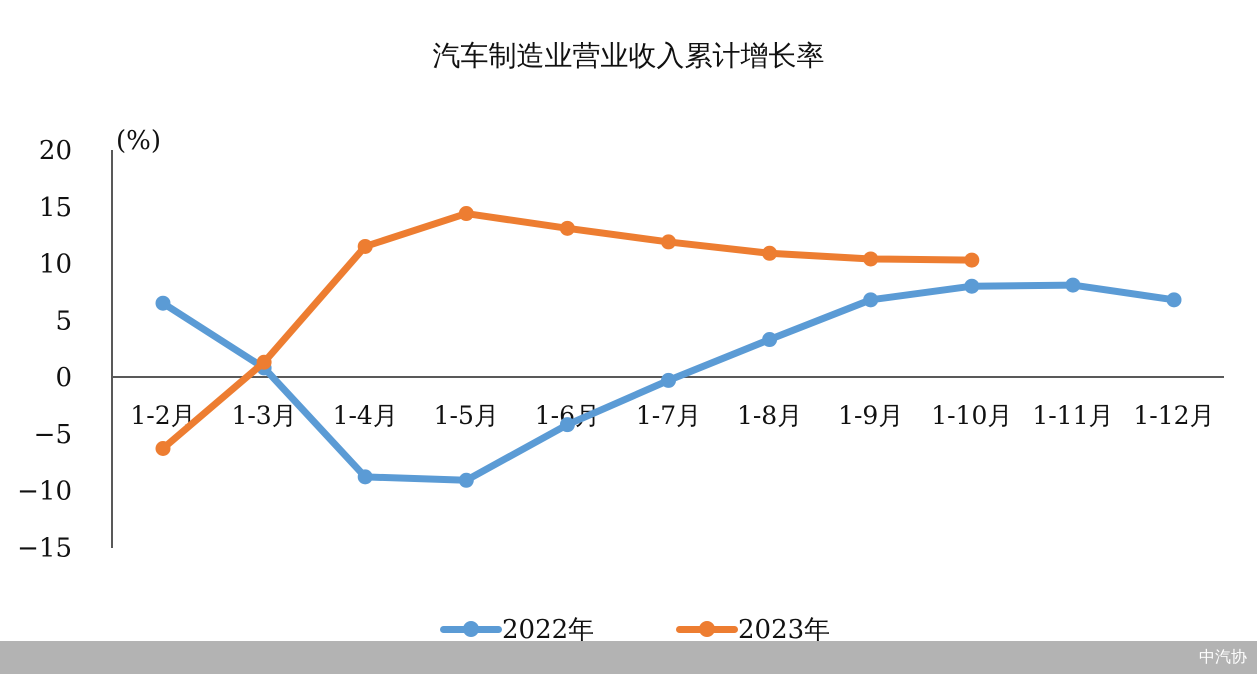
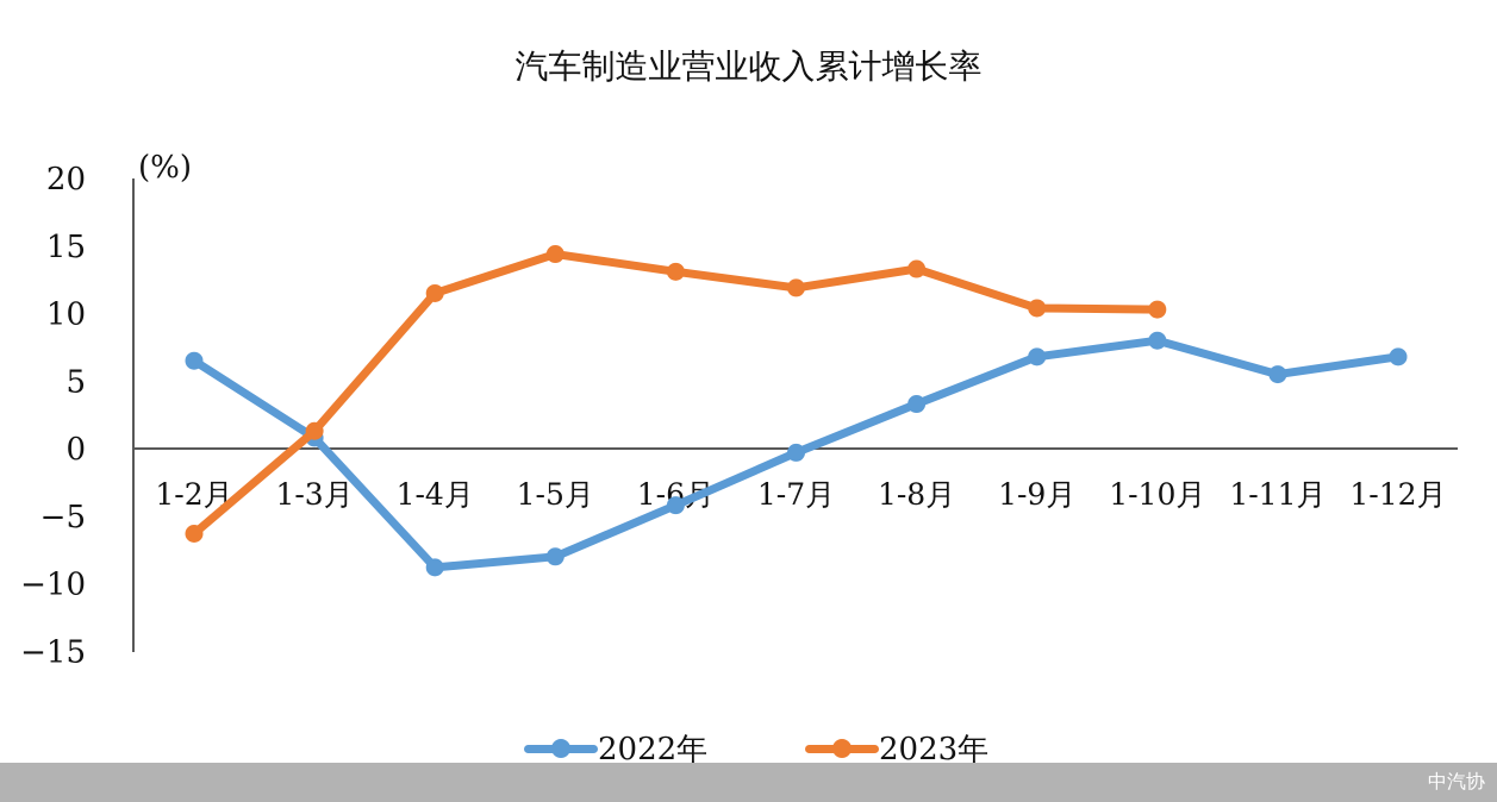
2022年/1-5月: -9.1 -> -8.0
2023年/1-8月: 10.9 -> 13.3
2022年/1-11月: 8.1 -> 5.5
